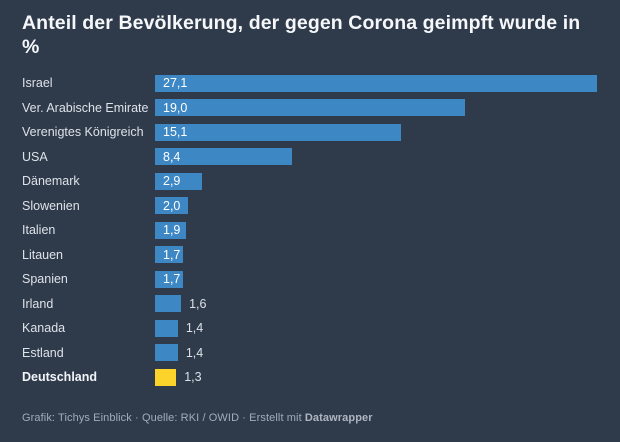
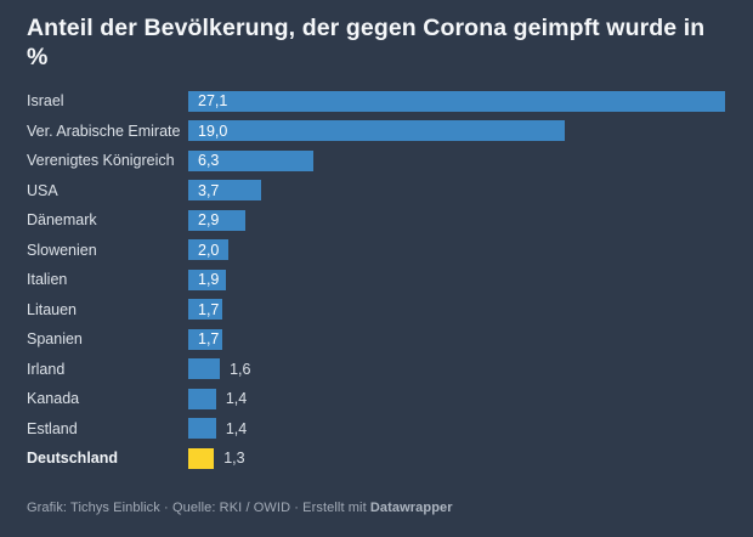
Verenigtes Königreich: 15,1 -> 6,3
USA: 8,4 -> 3,7
